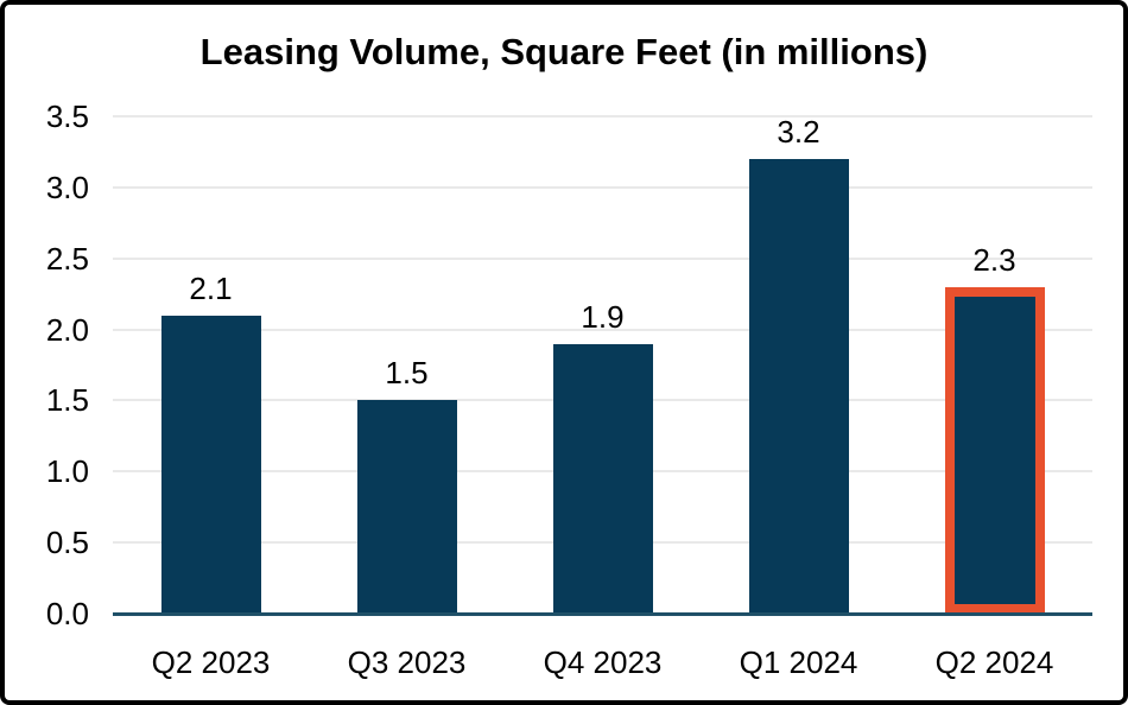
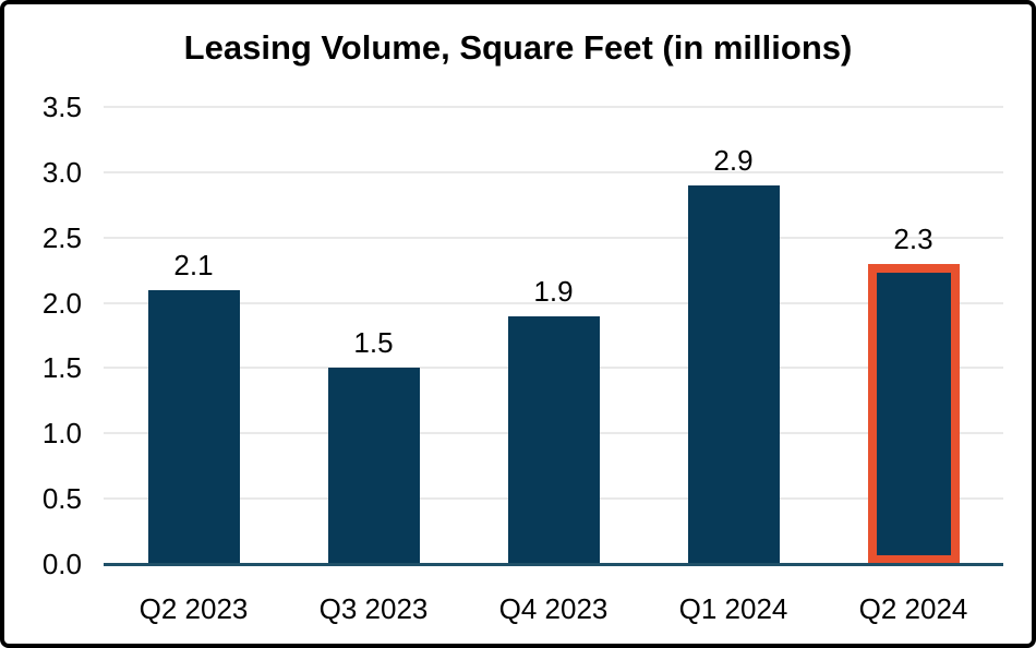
Q1 2024: 3.2 -> 2.9
